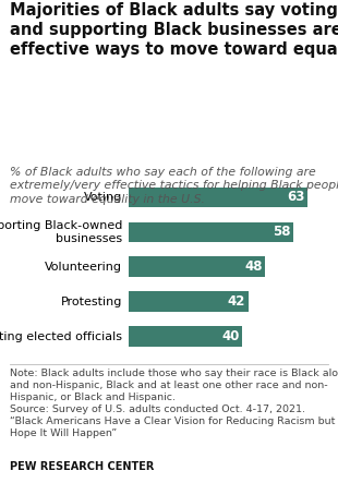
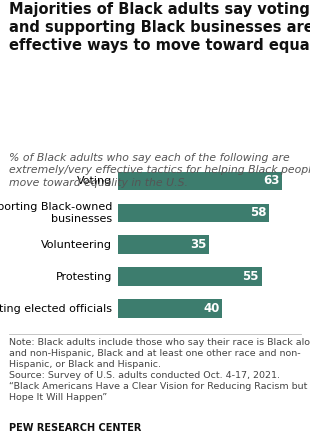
Volunteering: 48 -> 35
Protesting: 42 -> 55
